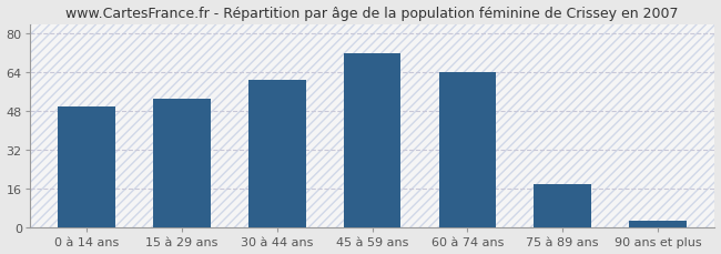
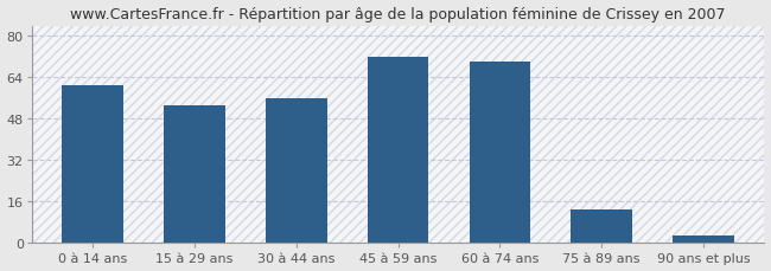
0 à 14 ans: 50 -> 61
30 à 44 ans: 61 -> 56
60 à 74 ans: 64 -> 70
75 à 89 ans: 18 -> 13
